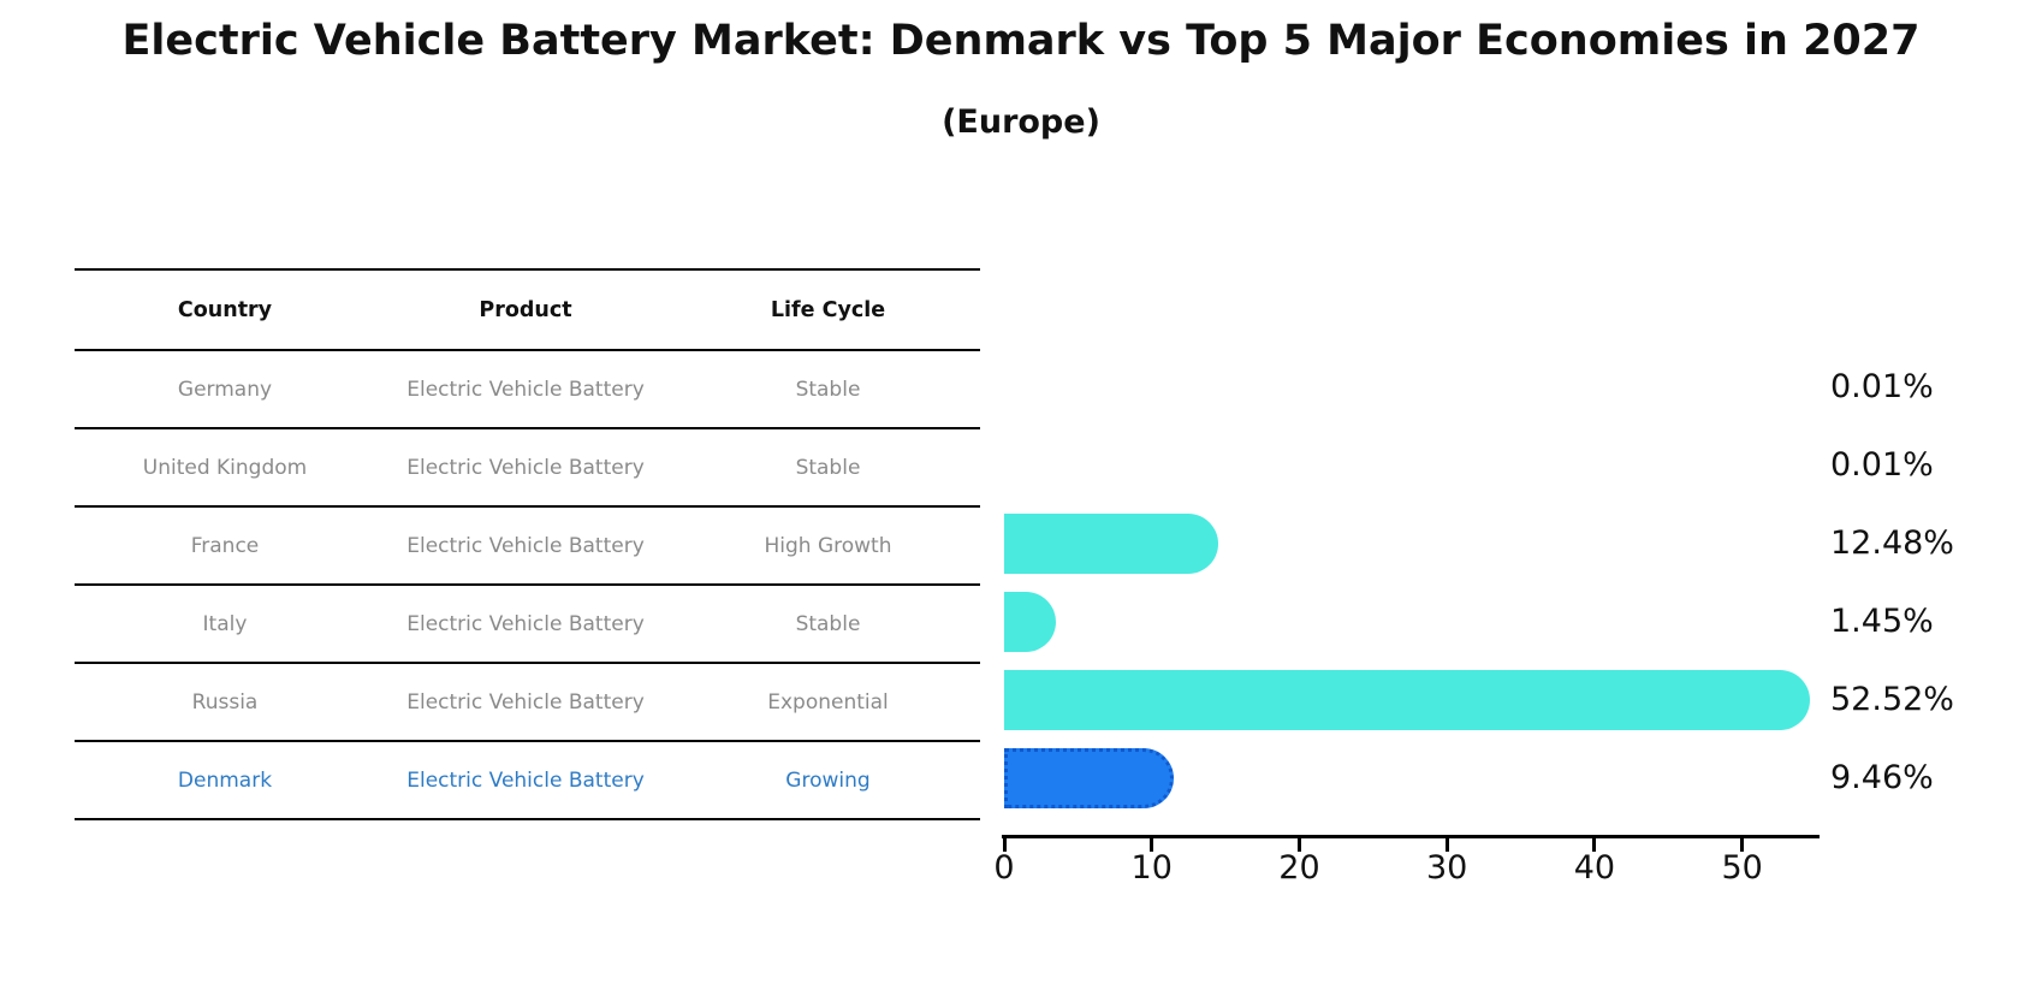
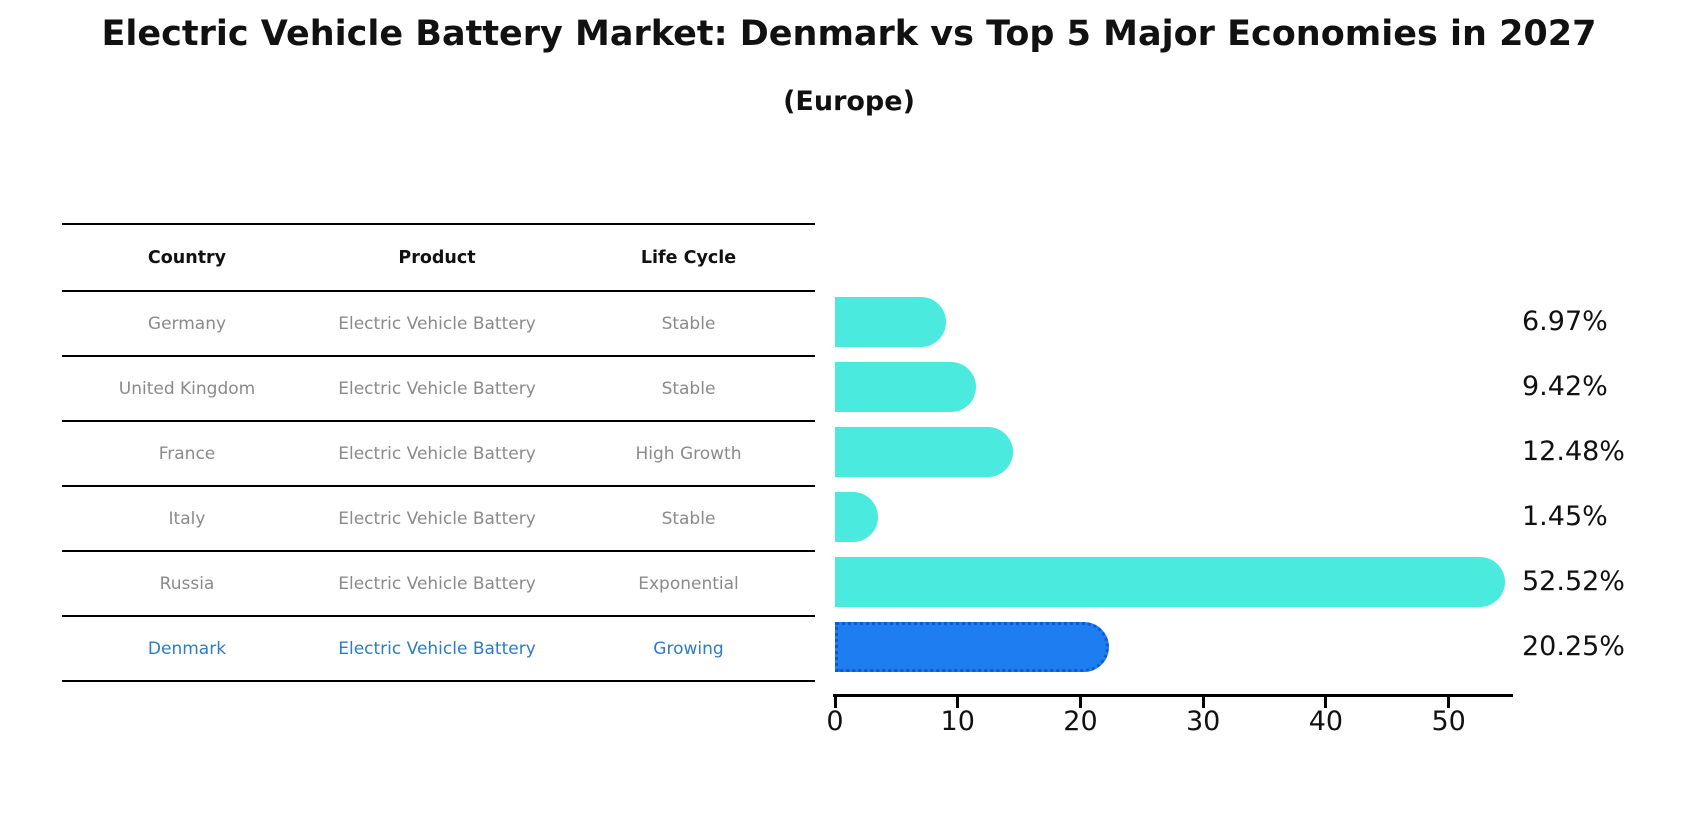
Germany: 0.01% -> 6.97%
United Kingdom: 0.01% -> 9.42%
Denmark: 9.46% -> 20.25%
